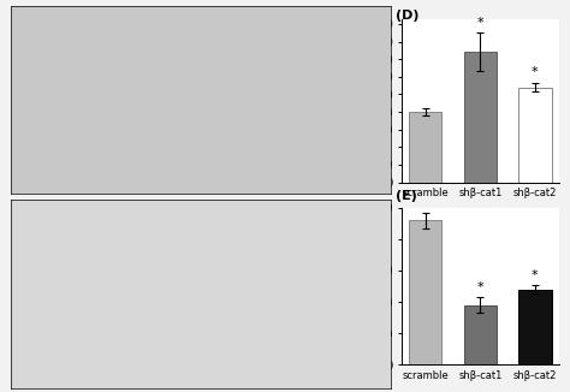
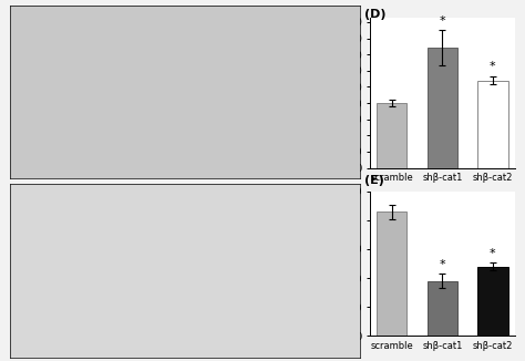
scramble: 46 -> 43
